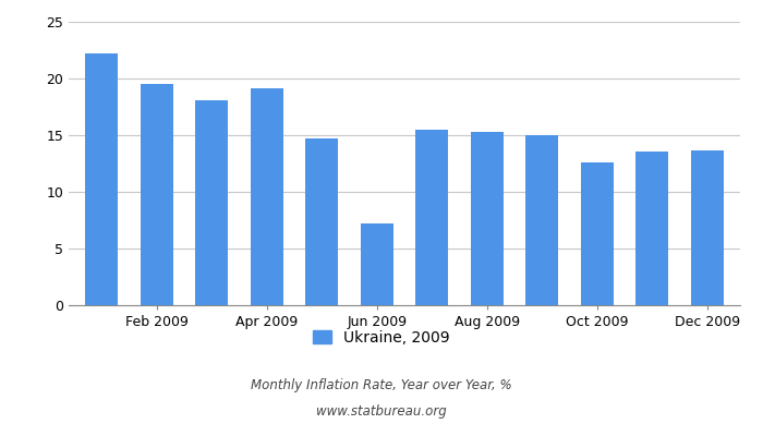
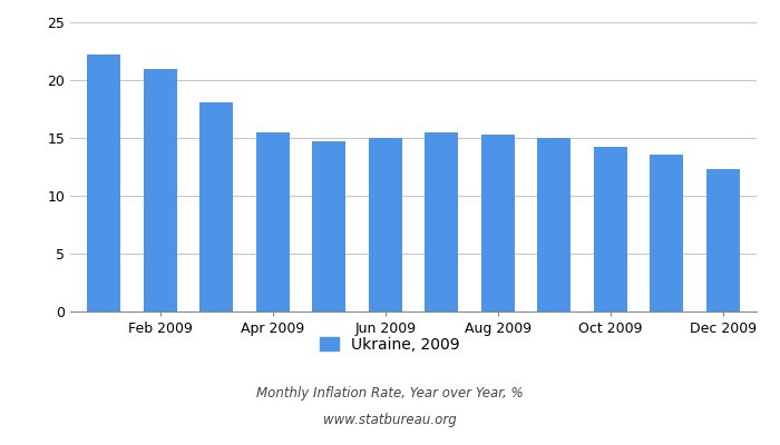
Feb 2009: 19.5 -> 21.0
Apr 2009: 19.1 -> 15.5
Jun 2009: 7.2 -> 15.0
Oct 2009: 12.6 -> 14.2
Dec 2009: 13.7 -> 12.3
